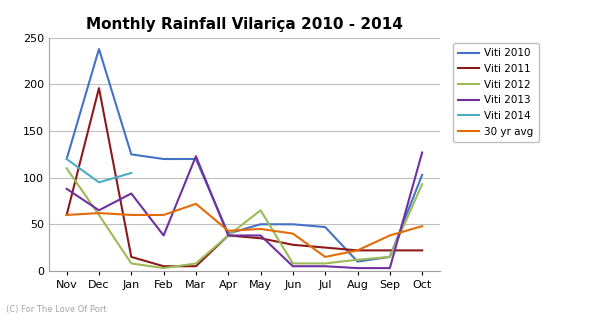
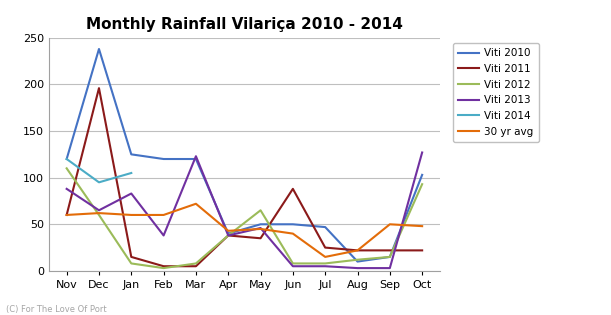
Viti 2013/May: 38 -> 46
Viti 2011/Jun: 28 -> 88
30 yr avg/Sep: 38 -> 50
